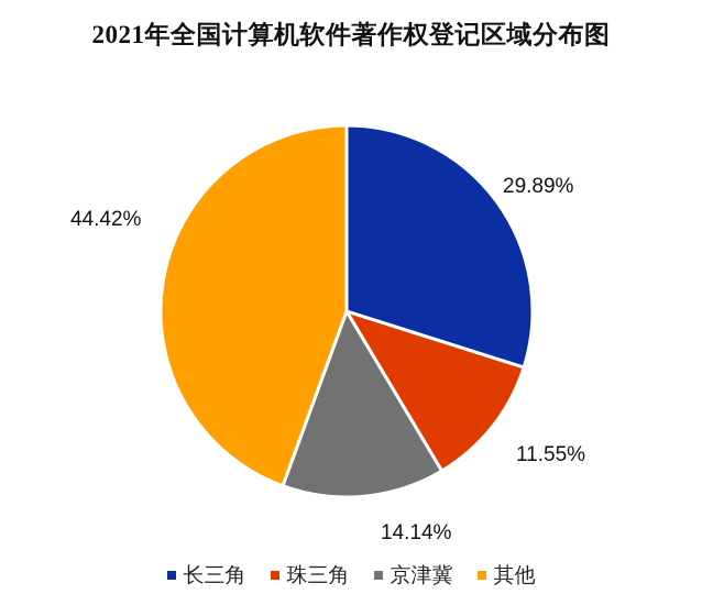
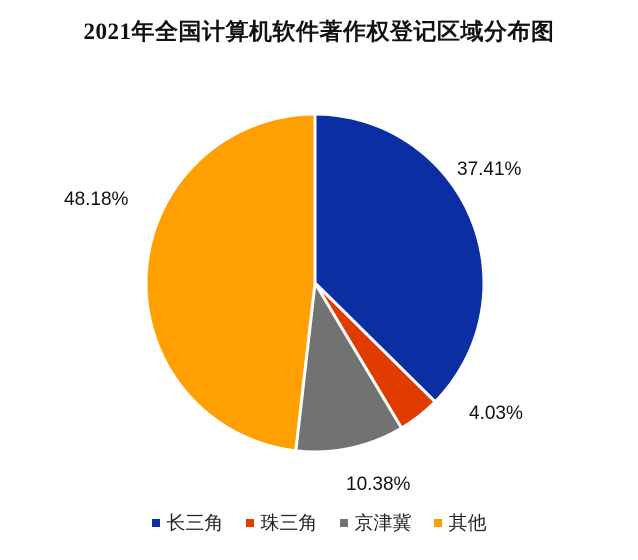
长三角: 29.89% -> 37.41%
珠三角: 11.55% -> 4.03%
京津冀: 14.14% -> 10.38%
其他: 44.42% -> 48.18%
